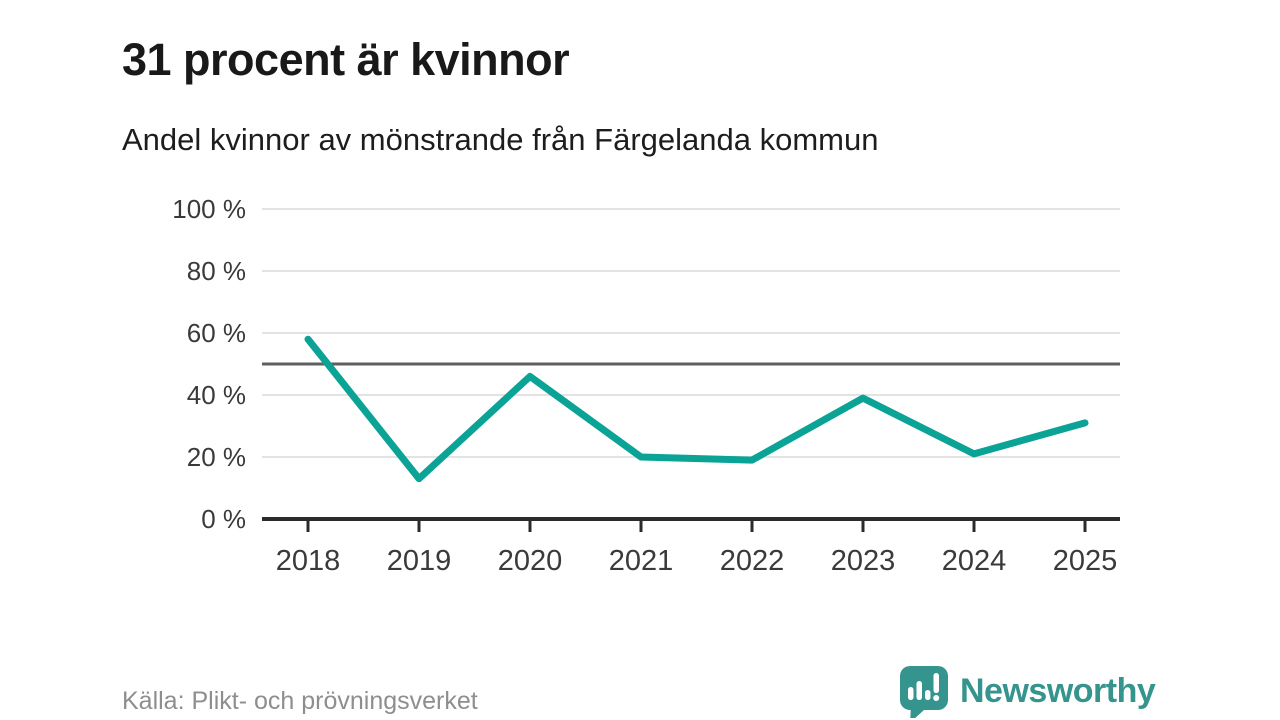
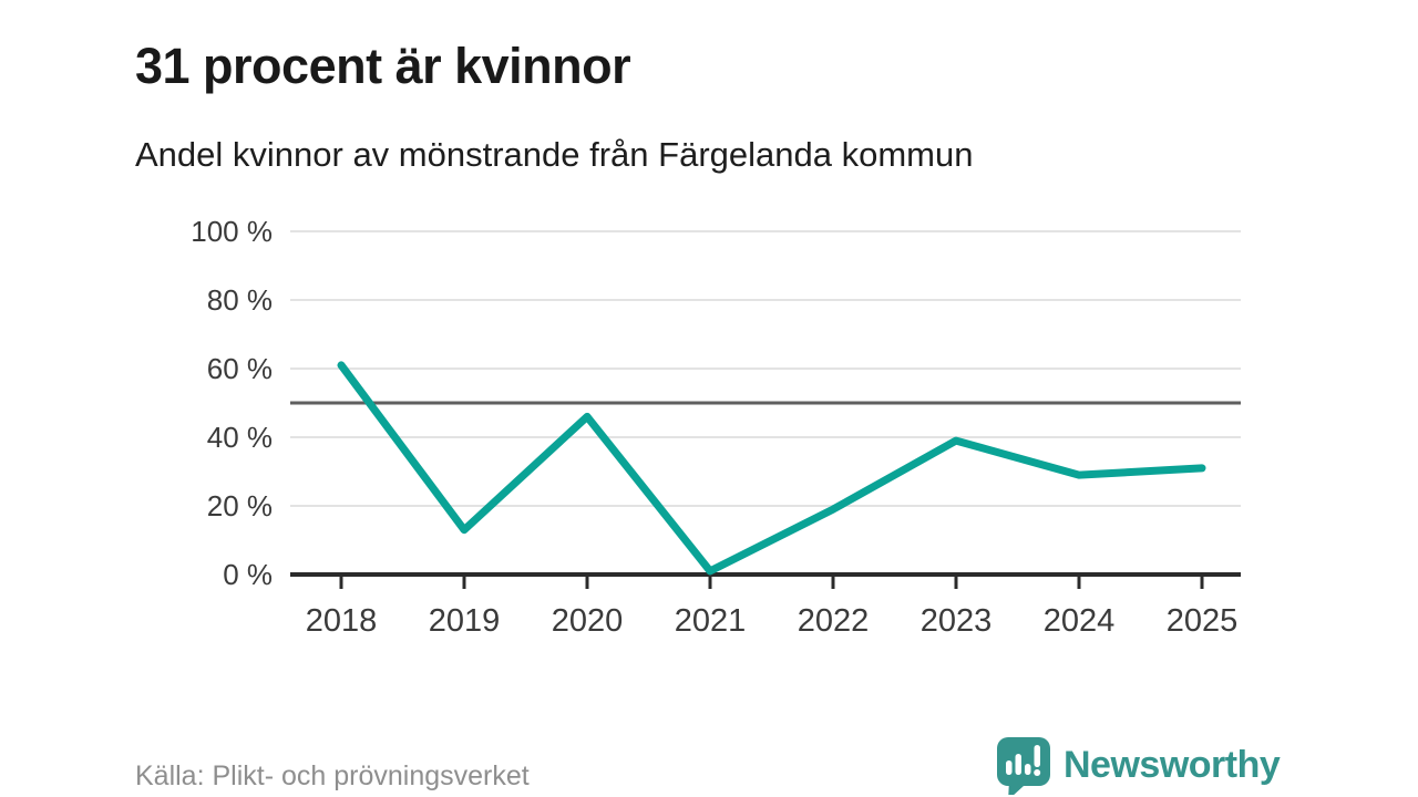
2018: 58% -> 61%
2021: 20% -> 1%
2024: 21% -> 29%
